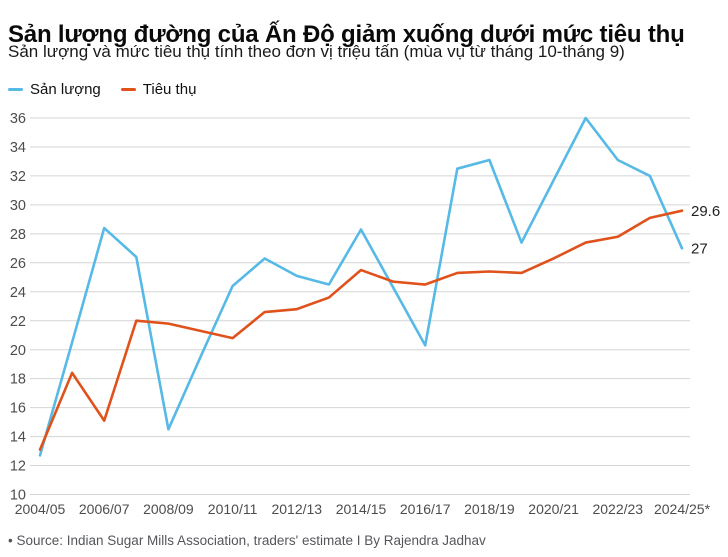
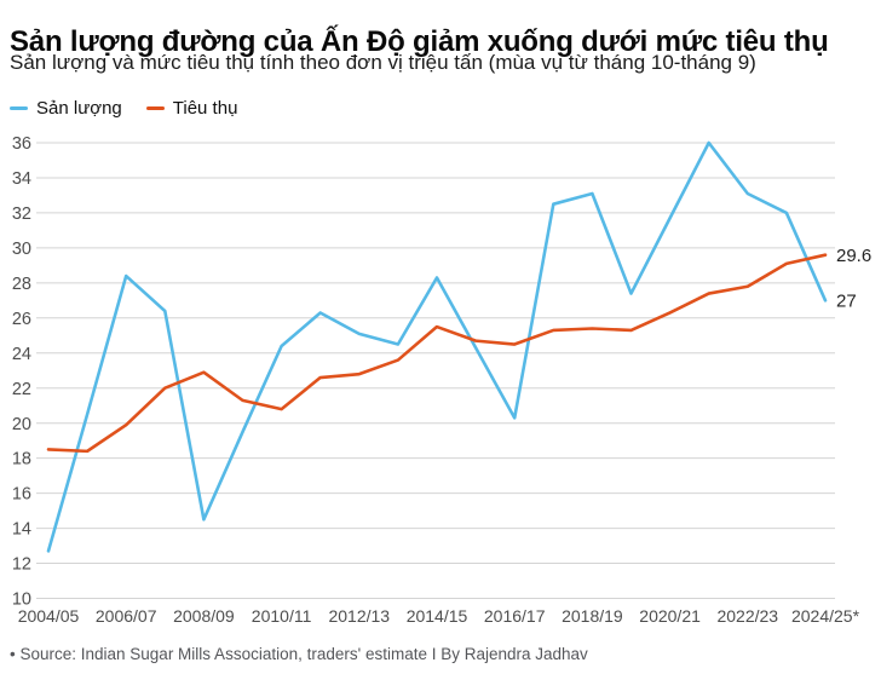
Tiêu thụ/2004/05: 13.1 -> 18.5
Tiêu thụ/2006/07: 15.1 -> 19.9
Tiêu thụ/2008/09: 21.8 -> 22.9
